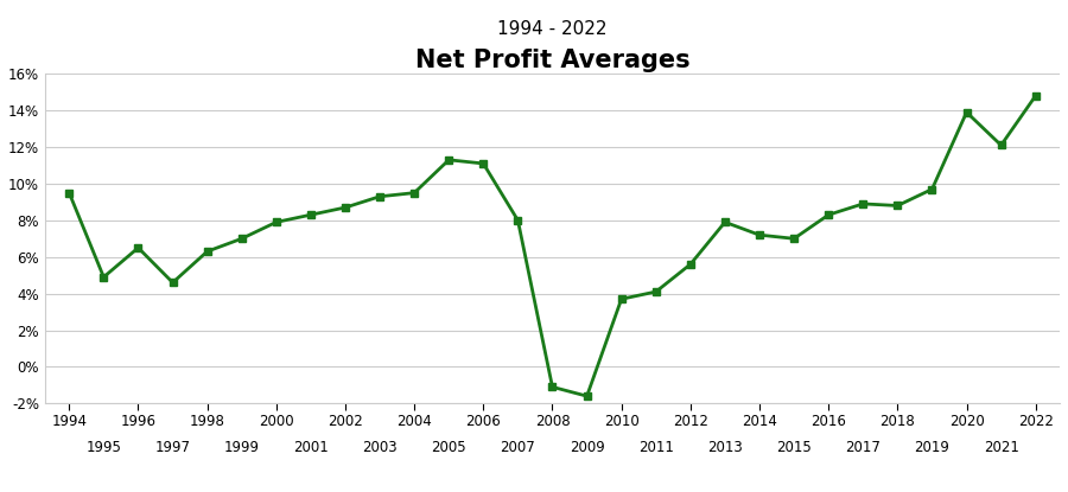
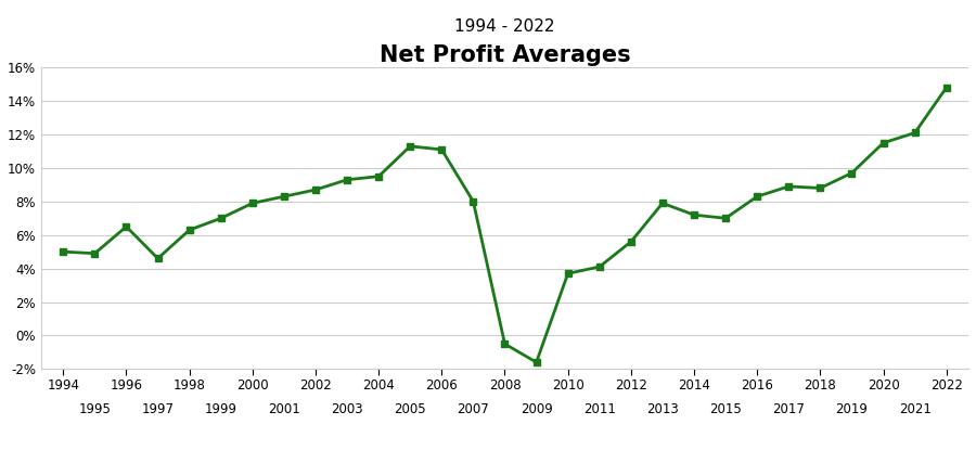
1994: 9.5% -> 5.0%
2008: -1.1% -> -0.5%
2020: 13.9% -> 11.5%
